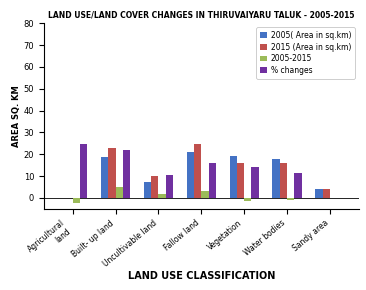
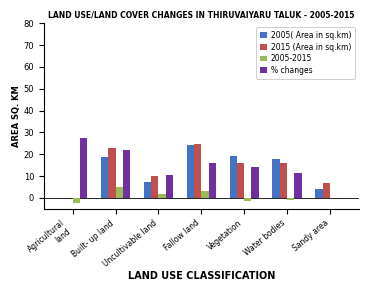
% changes/Agricultural land: 24.5 -> 27.5
2005( Area in sq.km)/Fallow land: 21.0 -> 24.0
2015 (Area in sq.km)/Sandy area: 4.0 -> 7.0
